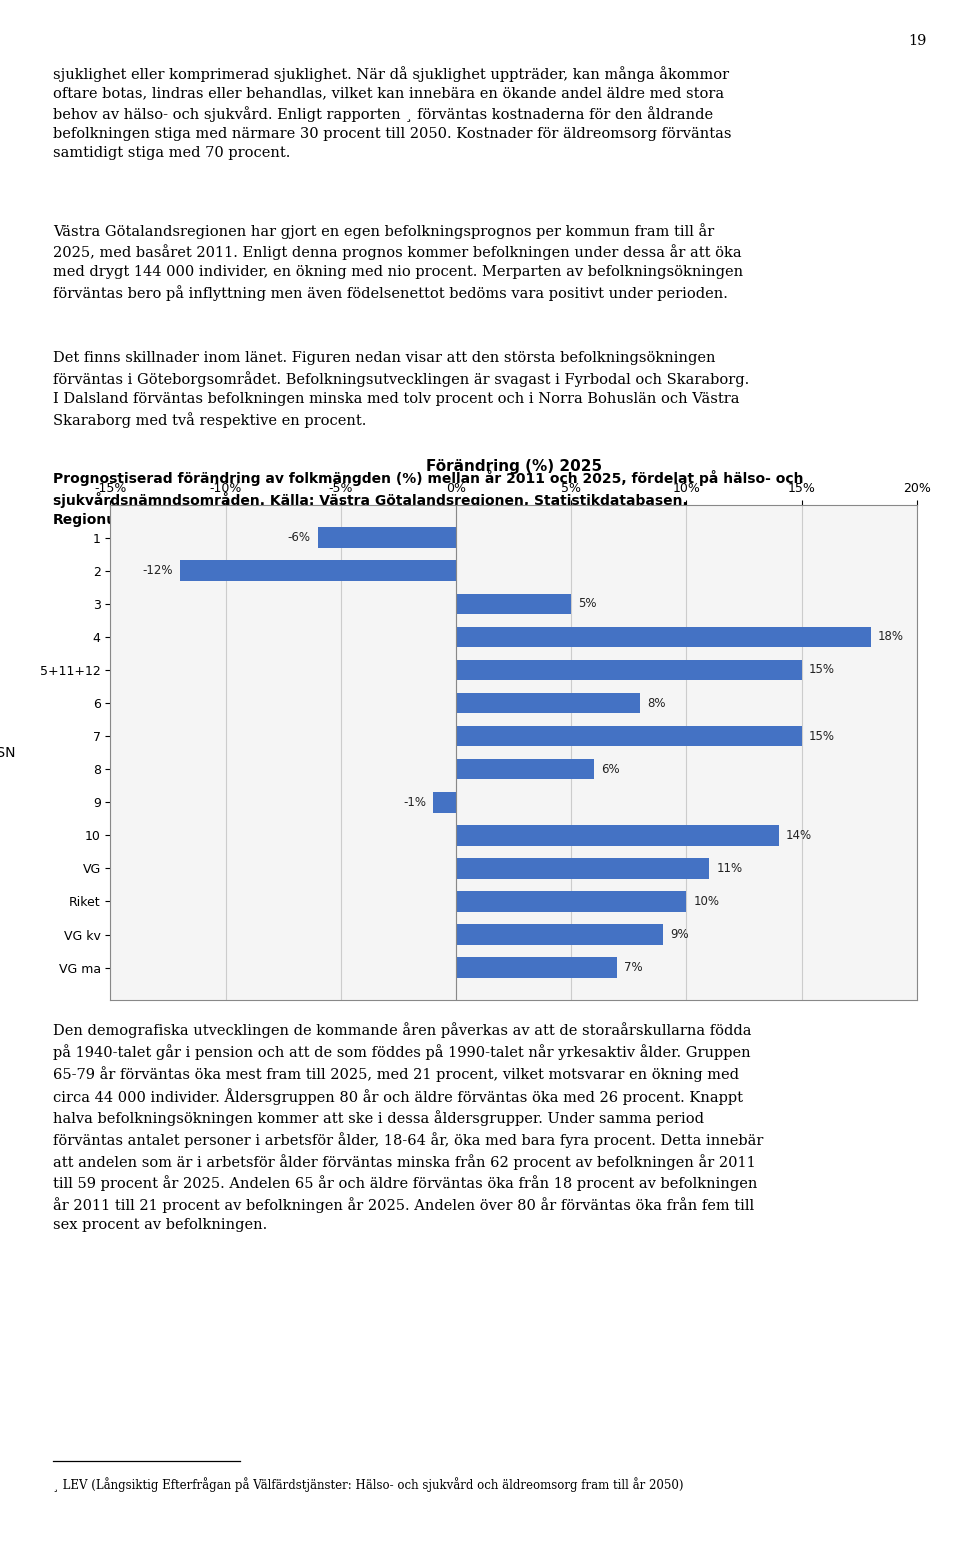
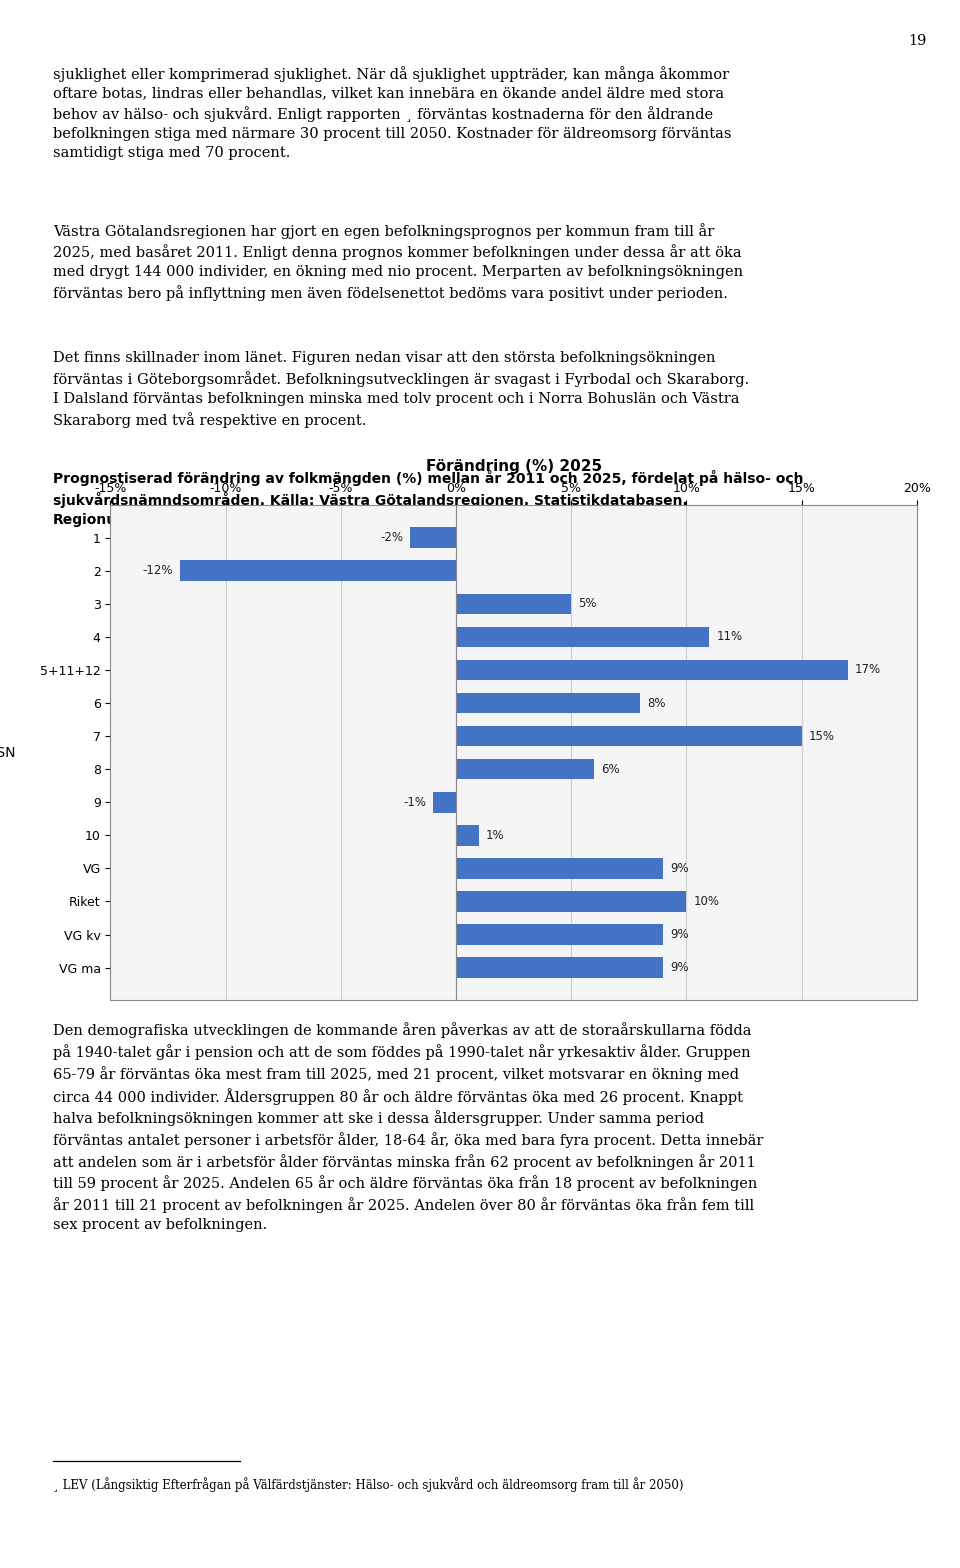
1: -6% -> -2%
4: 18% -> 11%
5+11+12: 15% -> 17%
10: 14% -> 1%
VG: 11% -> 9%
VG ma: 7% -> 9%
